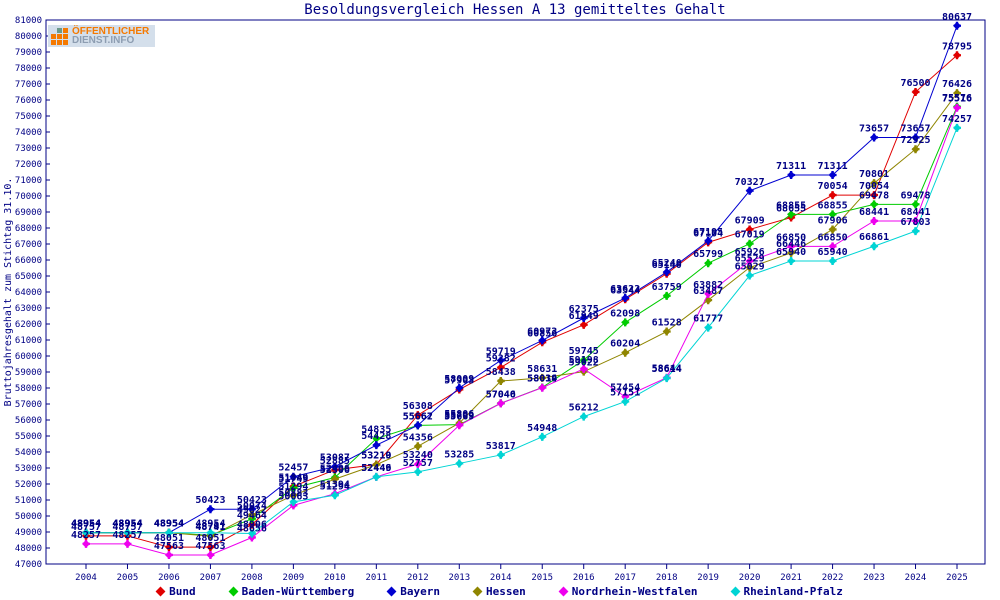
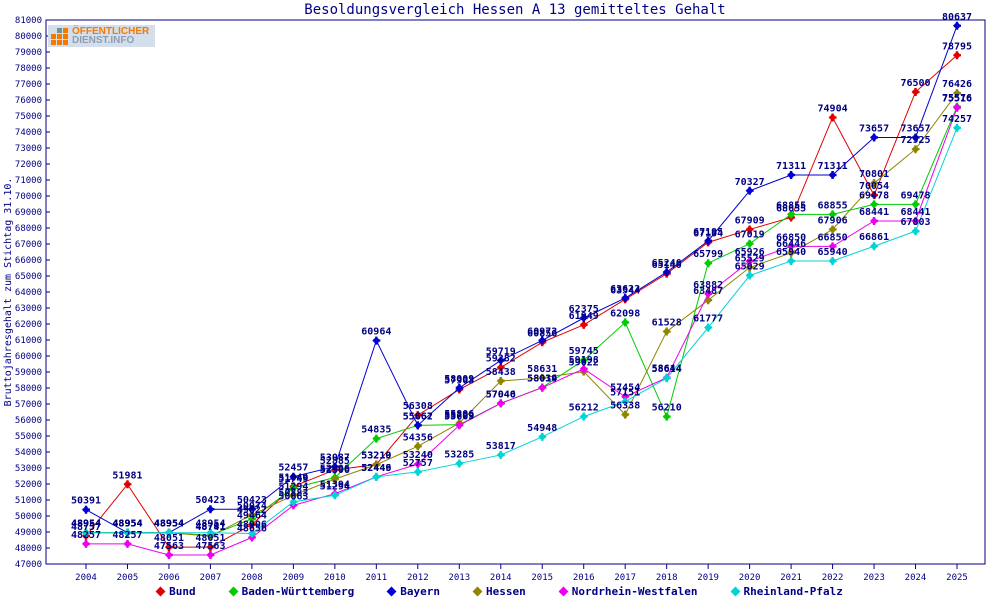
Bayern/2004: 48954 -> 50391
Bund/2005: 48757 -> 51981
Bayern/2011: 54428 -> 60964
Hessen/2017: 60204 -> 56338
Baden-Württemberg/2018: 63759 -> 56210
Bund/2022: 70054 -> 74904
